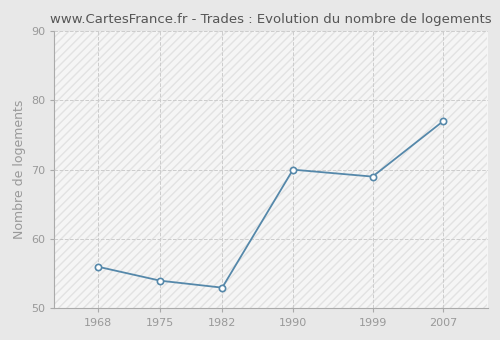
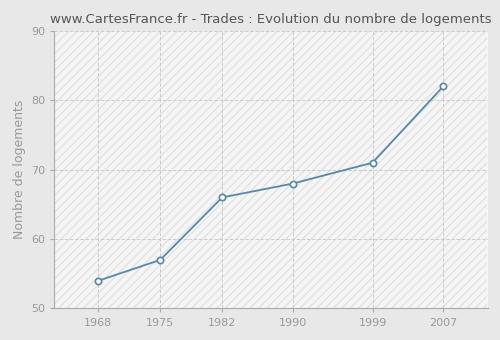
1968: 56 -> 54
1975: 54 -> 57
1982: 53 -> 66
1990: 70 -> 68
1999: 69 -> 71
2007: 77 -> 82
